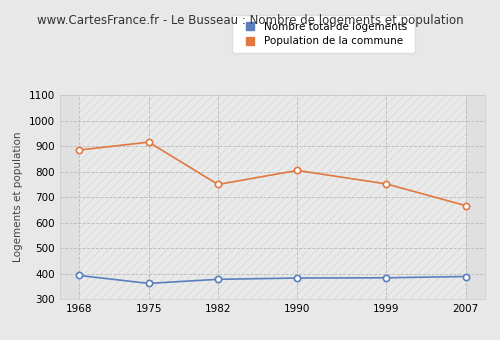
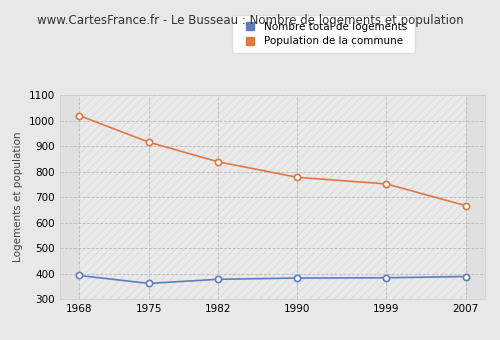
Population de la commune/1968: 885 -> 1020
Population de la commune/1982: 750 -> 839
Population de la commune/1990: 805 -> 778
